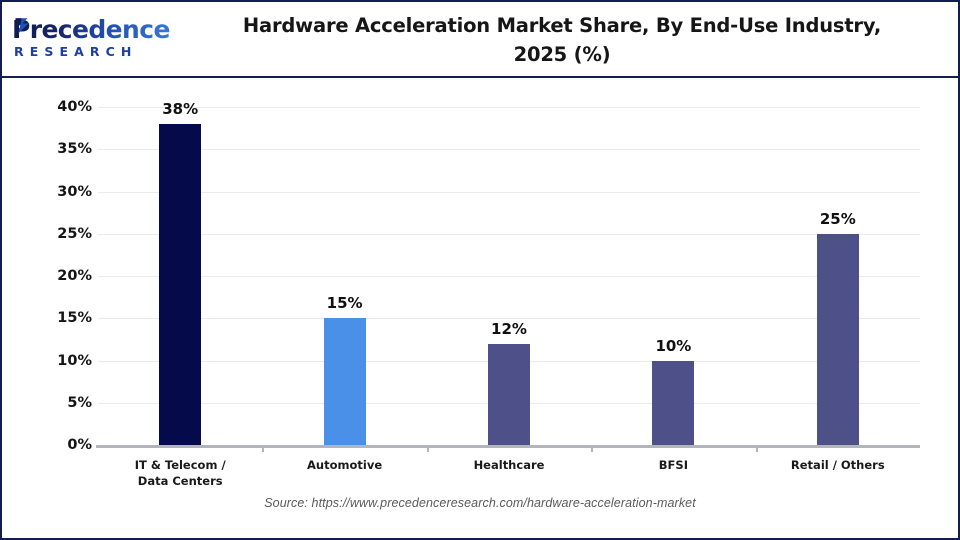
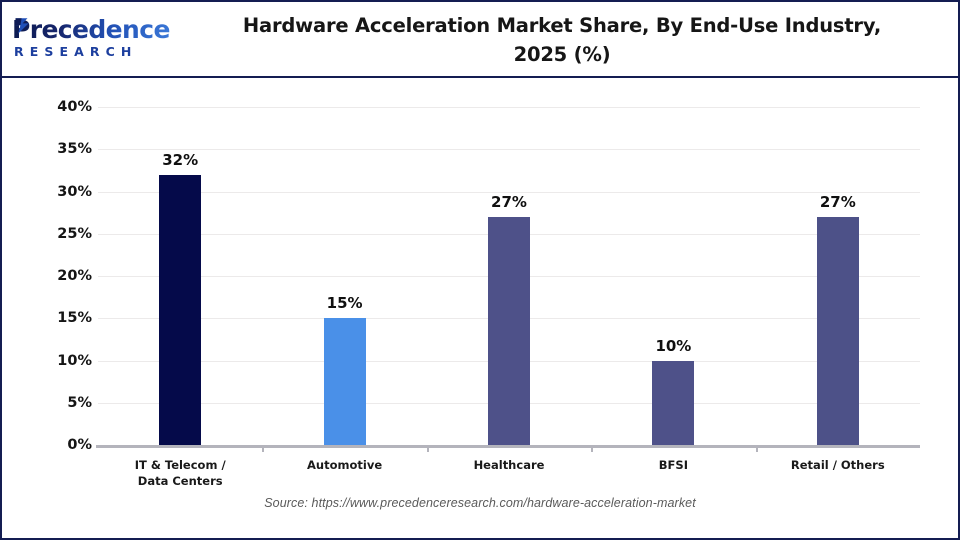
IT & Telecom / Data Centers: 38% -> 32%
Healthcare: 12% -> 27%
Retail / Others: 25% -> 27%
